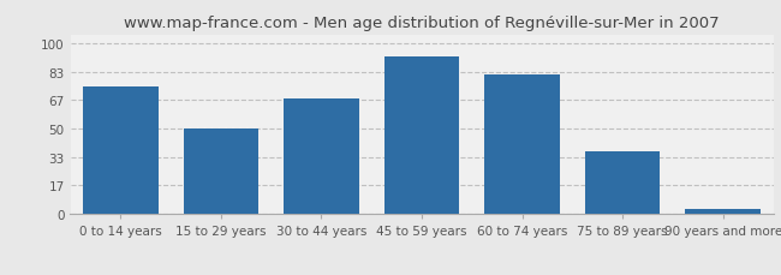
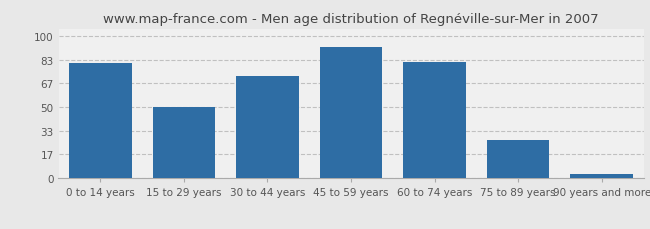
0 to 14 years: 75 -> 81
30 to 44 years: 68 -> 72
75 to 89 years: 37 -> 27
